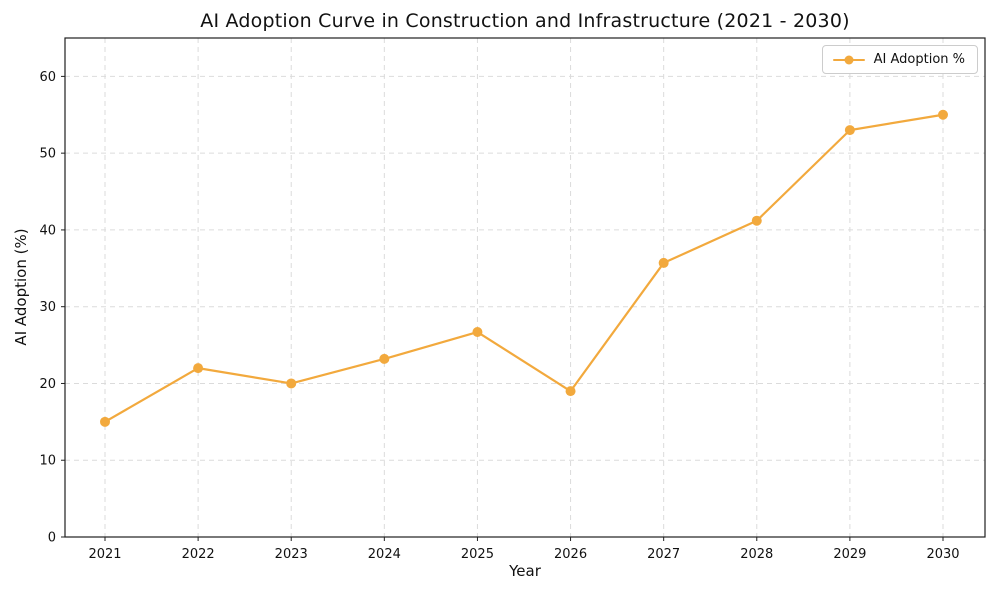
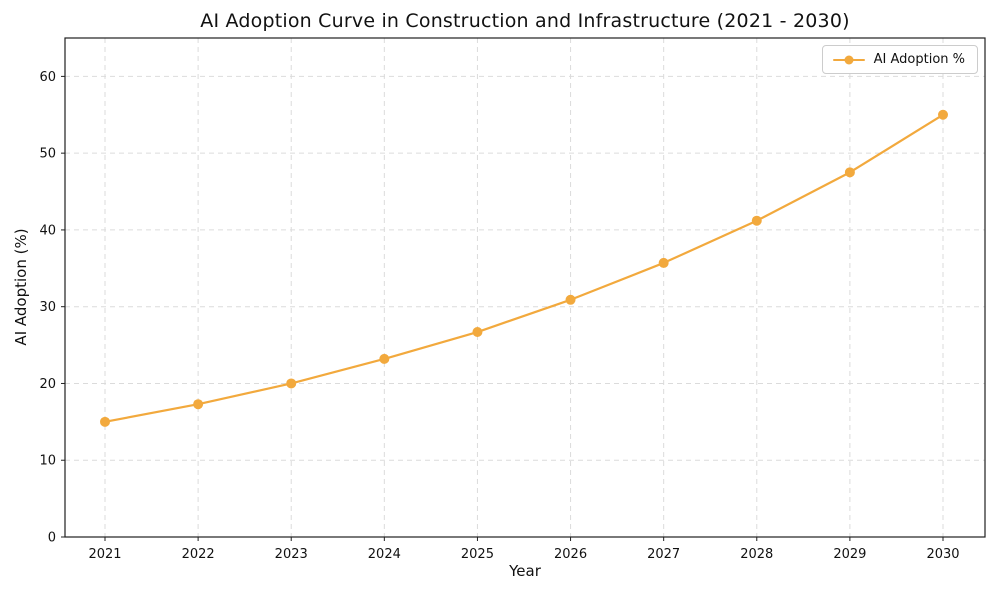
2022: 22 -> 17
2026: 19 -> 31
2029: 53 -> 48
